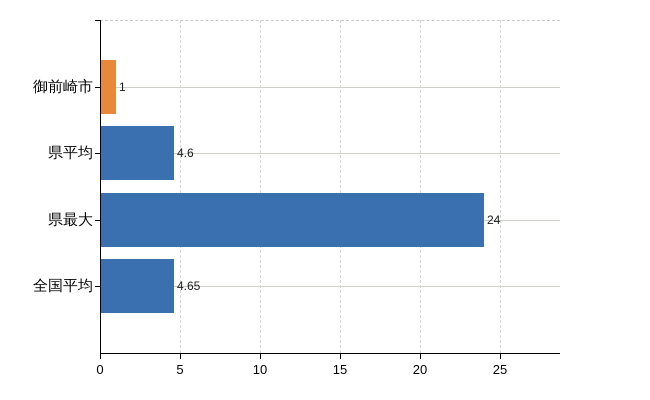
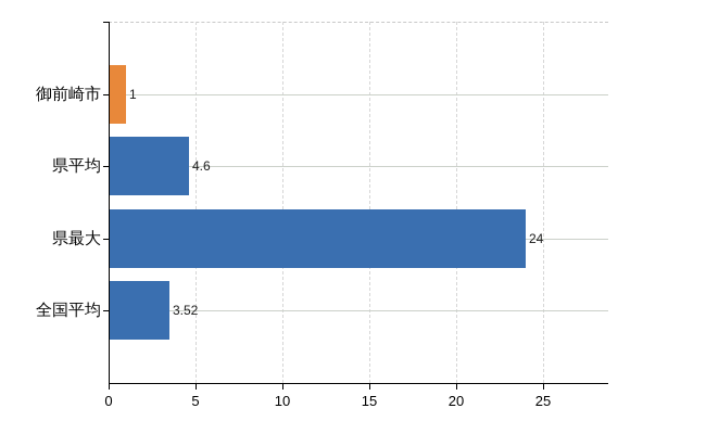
全国平均: 4.65 -> 3.52
